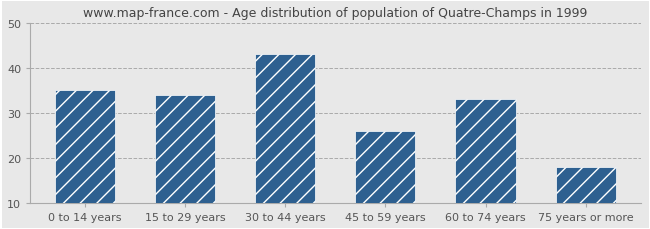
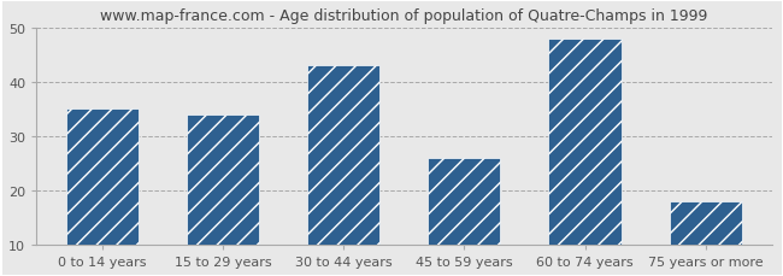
60 to 74 years: 33 -> 48
